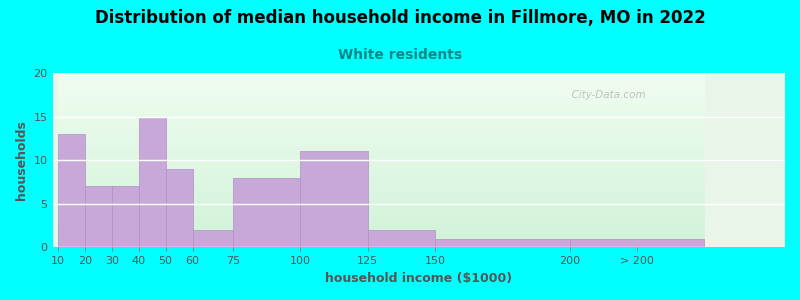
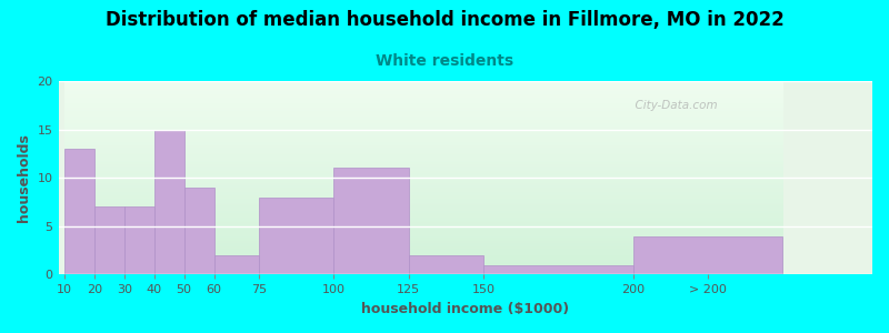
> 200: 1 -> 4
